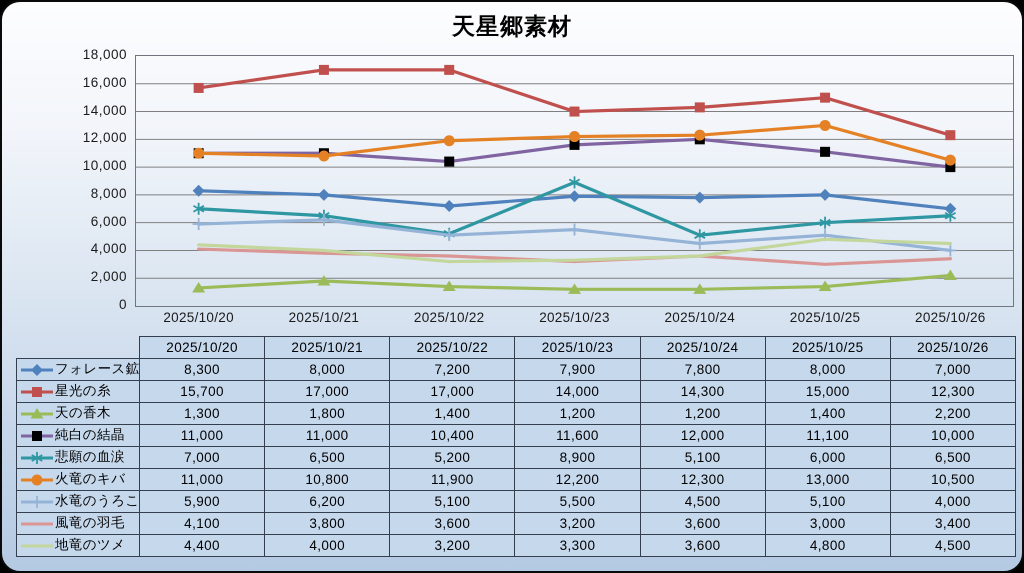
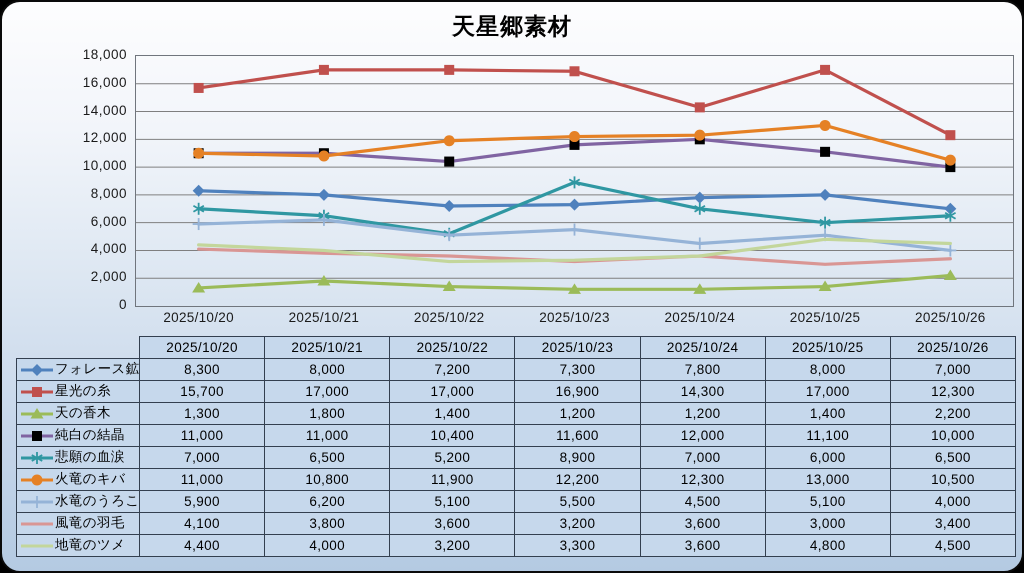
フォレース鉱石/2025/10/23: 7,900 -> 7,300
星光の糸/2025/10/23: 14,000 -> 16,900
悲願の血涙/2025/10/24: 5,100 -> 7,000
星光の糸/2025/10/25: 15,000 -> 17,000
